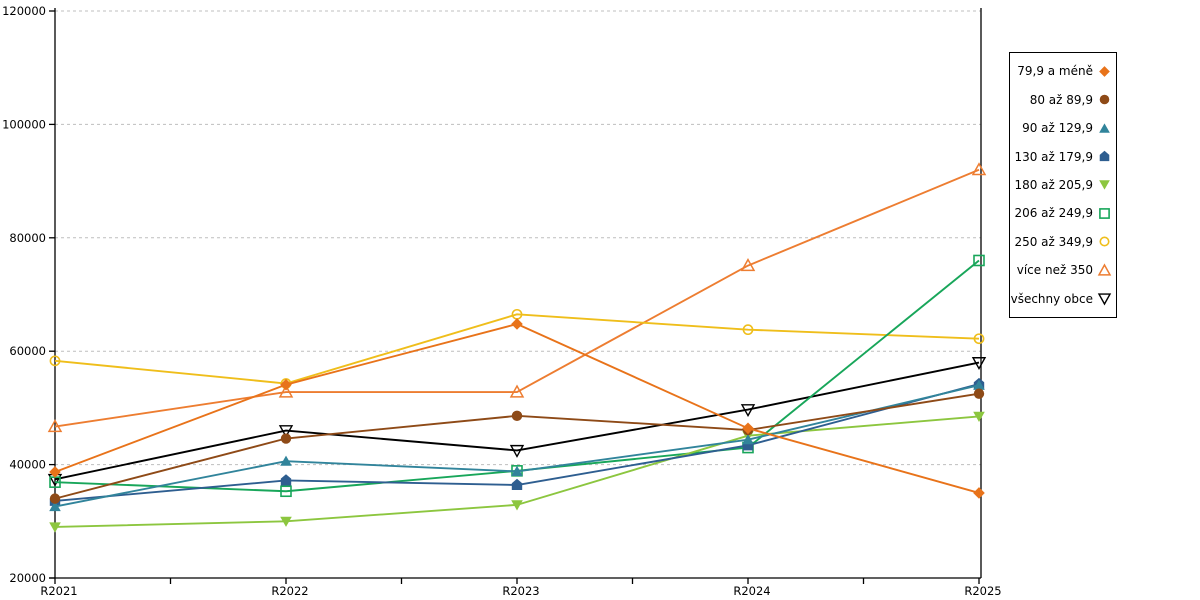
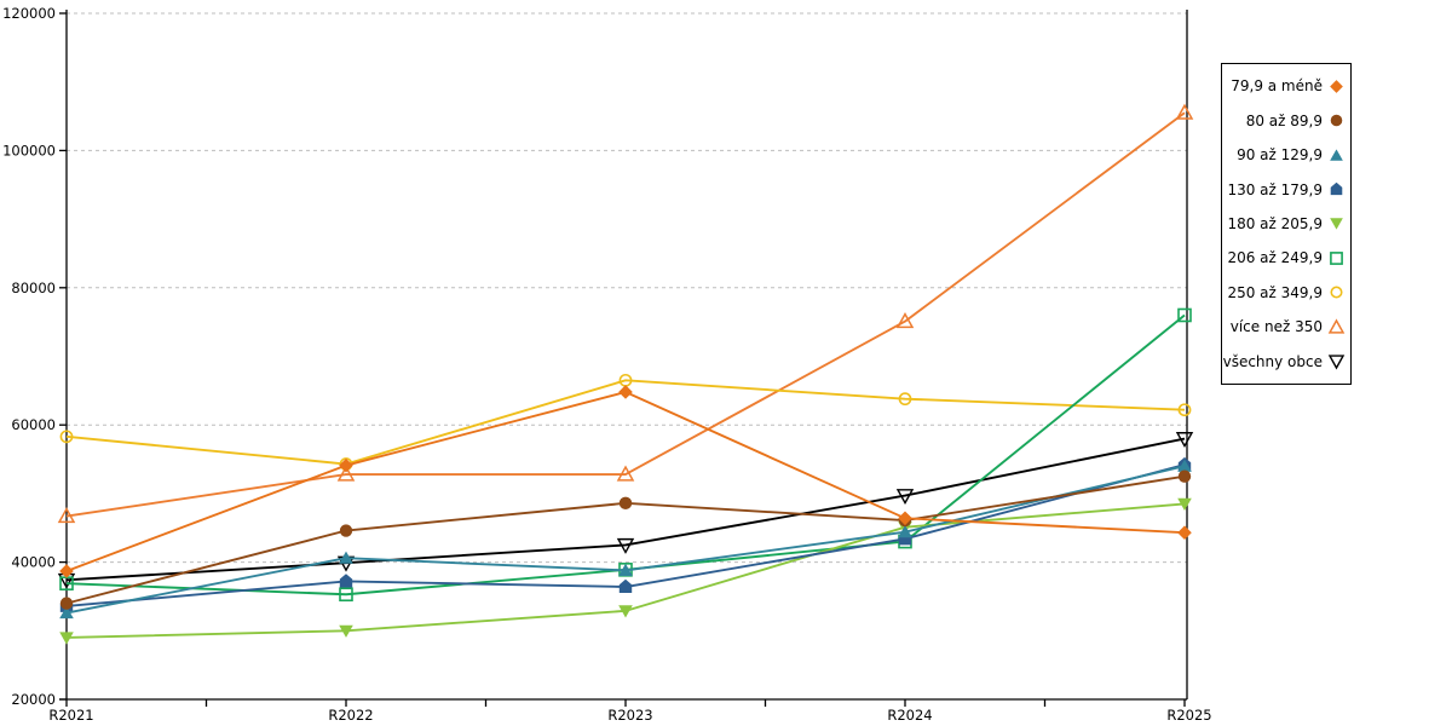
všechny obce/R2022: 46000 -> 40000
79,9 a méně/R2025: 35000 -> 44000
více než 350/R2025: 92000 -> 106000
